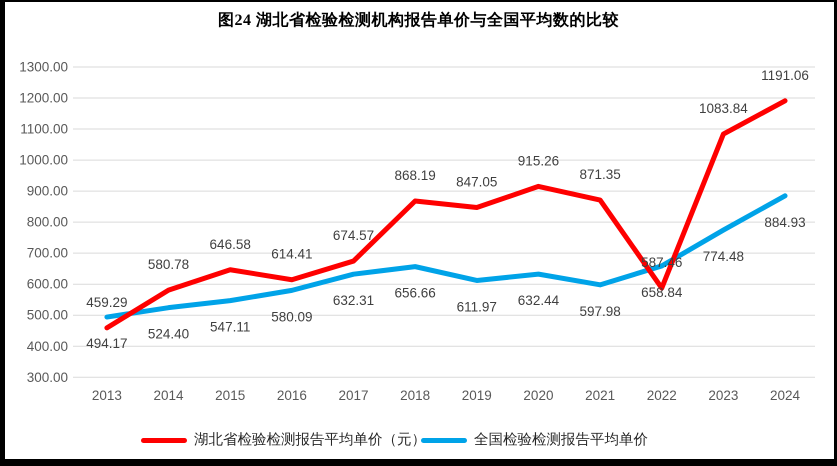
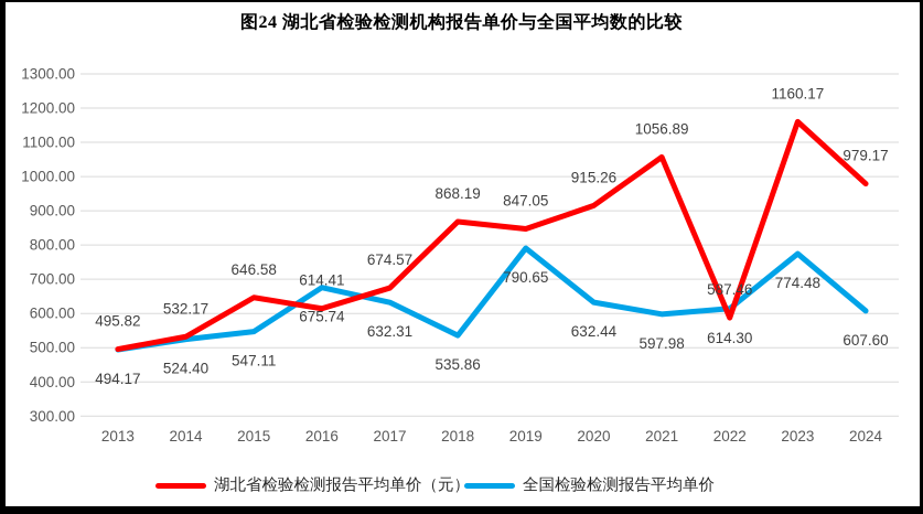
湖北省检验检测报告平均单价（元）/2013: 459.29 -> 495.82
湖北省检验检测报告平均单价（元）/2014: 580.78 -> 532.17
全国检验检测报告平均单价/2016: 580.09 -> 675.74
全国检验检测报告平均单价/2018: 656.66 -> 535.86
全国检验检测报告平均单价/2019: 611.97 -> 790.65
湖北省检验检测报告平均单价（元）/2021: 871.35 -> 1056.89
全国检验检测报告平均单价/2022: 658.84 -> 614.30
湖北省检验检测报告平均单价（元）/2023: 1083.84 -> 1160.17
湖北省检验检测报告平均单价（元）/2024: 1191.06 -> 979.17
全国检验检测报告平均单价/2024: 884.93 -> 607.60
